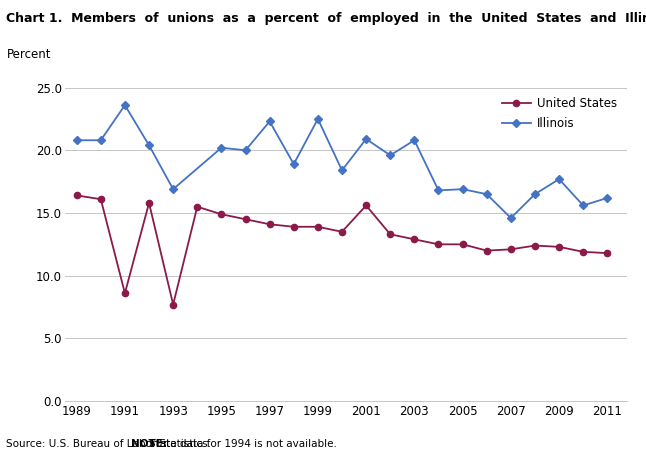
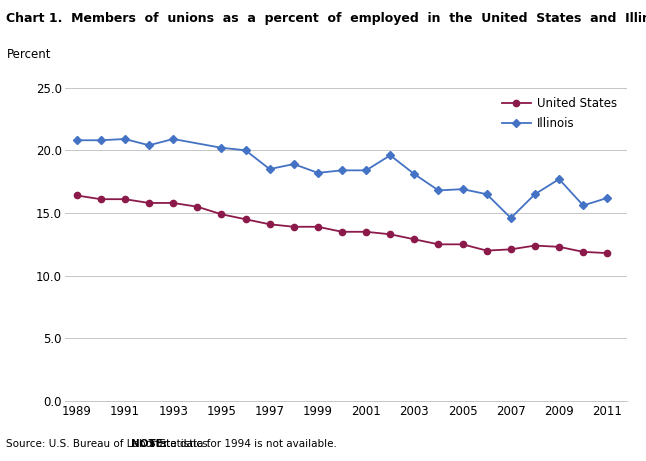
United States/1991: 8.6 -> 16.1
Illinois/1991: 23.6 -> 20.9
United States/1993: 7.7 -> 15.8
Illinois/1993: 16.9 -> 20.9
Illinois/1997: 22.3 -> 18.5
Illinois/1999: 22.5 -> 18.2
United States/2001: 15.6 -> 13.5
Illinois/2001: 20.9 -> 18.4
Illinois/2003: 20.8 -> 18.1
